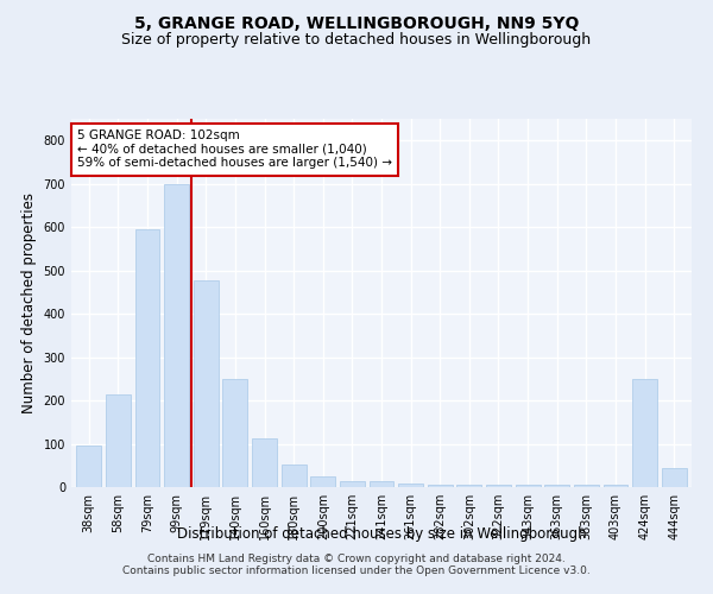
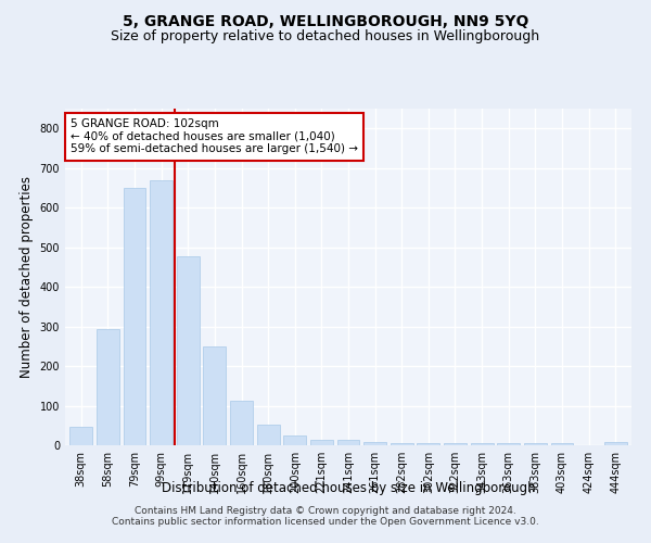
38sqm: 95 -> 47
58sqm: 215 -> 293
79sqm: 595 -> 651
99sqm: 700 -> 670
424sqm: 250 -> 1
444sqm: 45 -> 7
